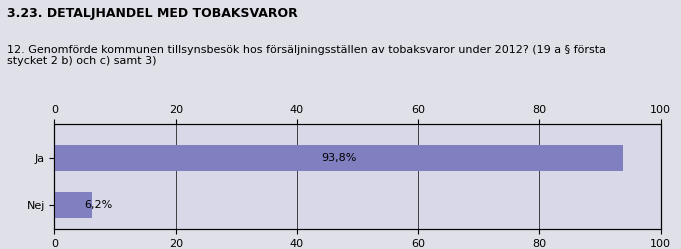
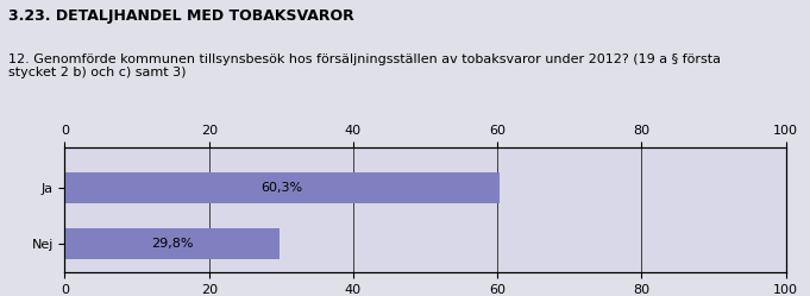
Ja: 93,8% -> 60,3%
Nej: 6,2% -> 29,8%
